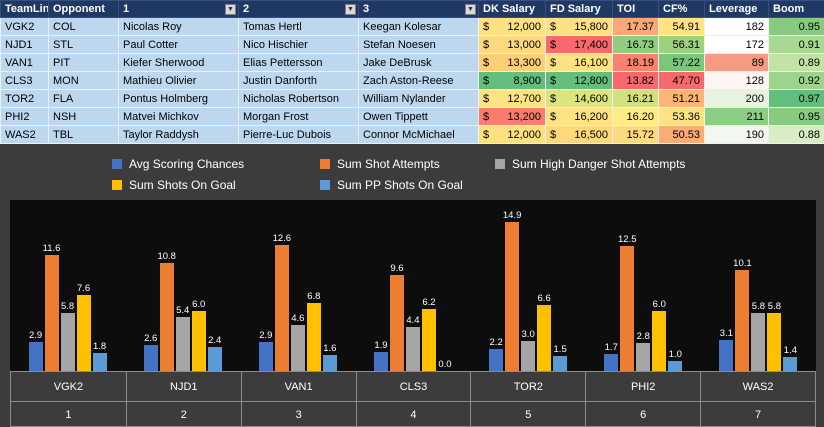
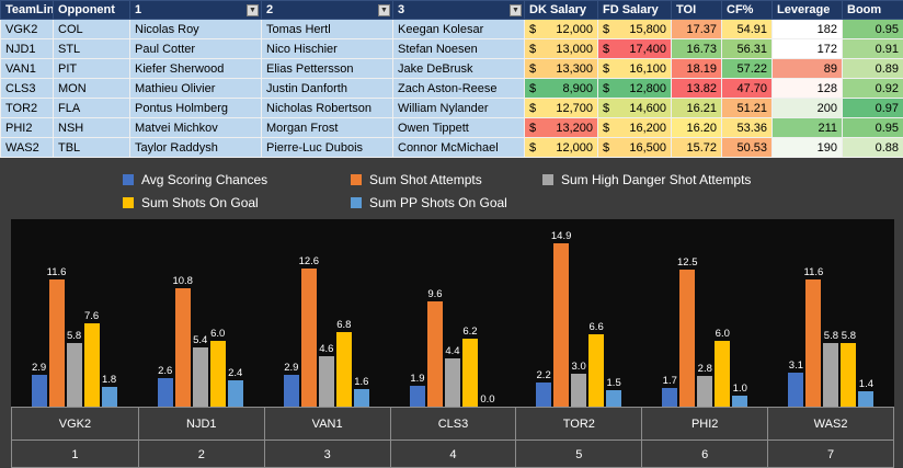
Sum Shot Attempts/WAS2: 10.1 -> 11.6
